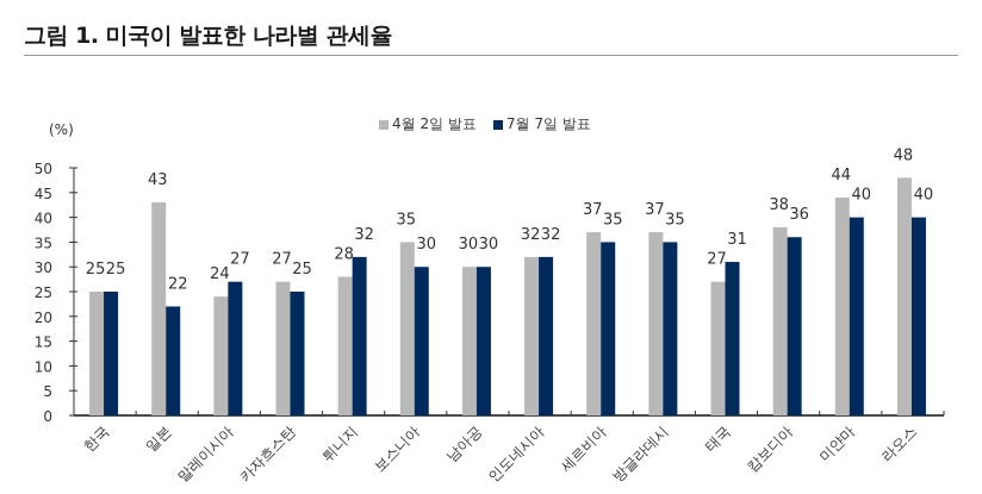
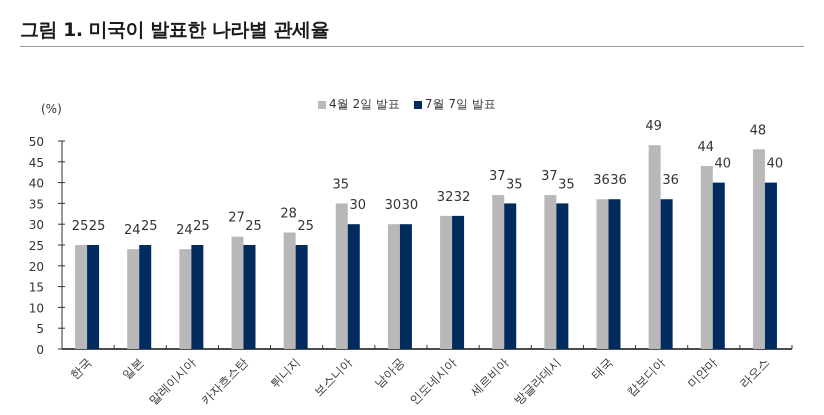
4월 2일 발표/일본: 43 -> 24
7월 7일 발표/일본: 22 -> 25
7월 7일 발표/말레이시아: 27 -> 25
7월 7일 발표/튀니지: 32 -> 25
4월 2일 발표/태국: 27 -> 36
7월 7일 발표/태국: 31 -> 36
4월 2일 발표/캄보디아: 38 -> 49
